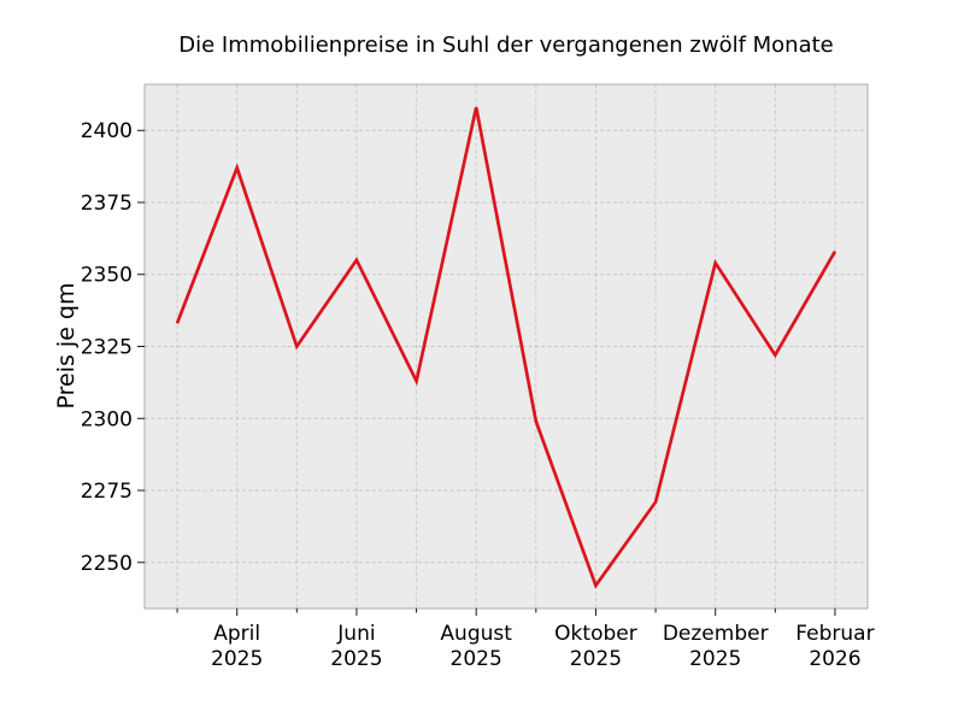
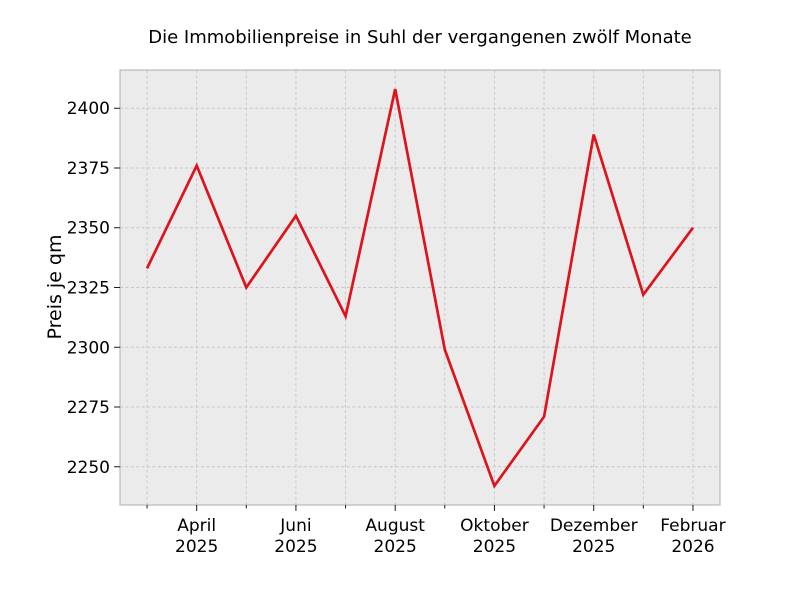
April 2025: 2387 -> 2376
Dezember 2025: 2354 -> 2389
Februar 2026: 2358 -> 2350
